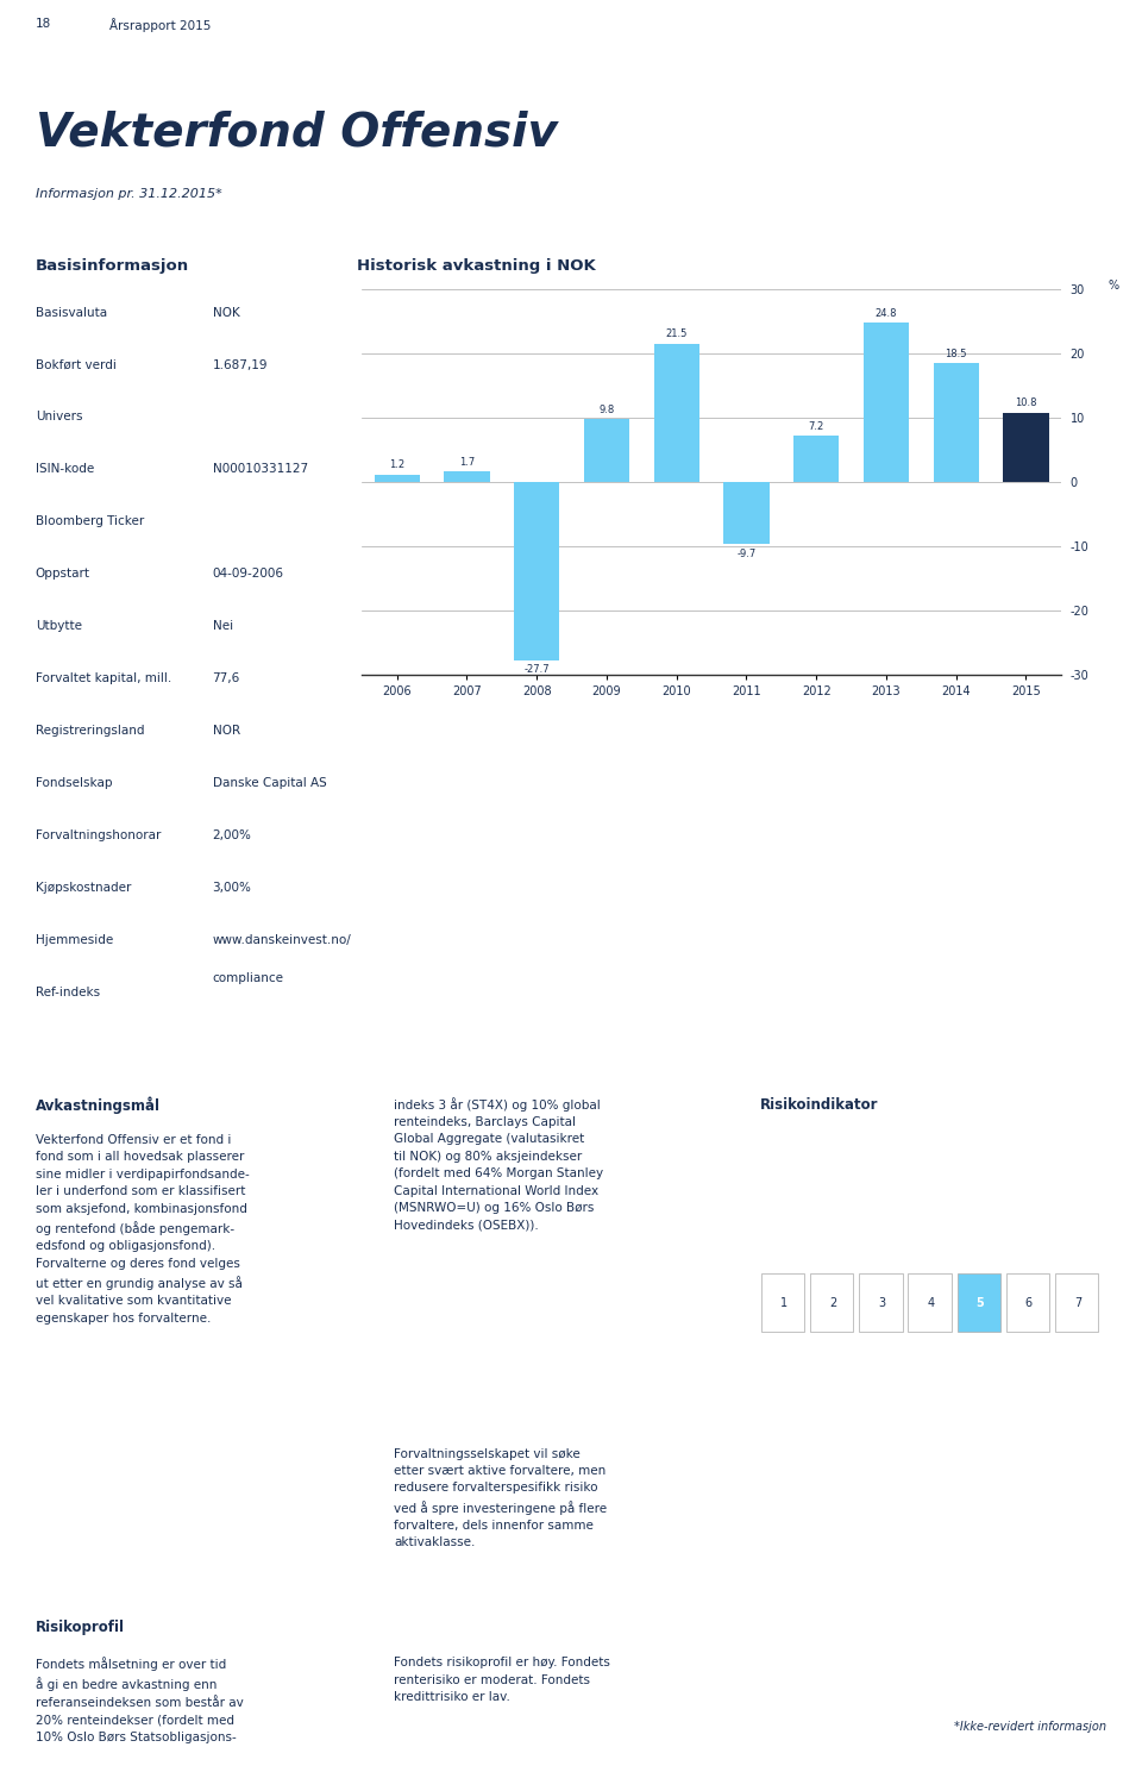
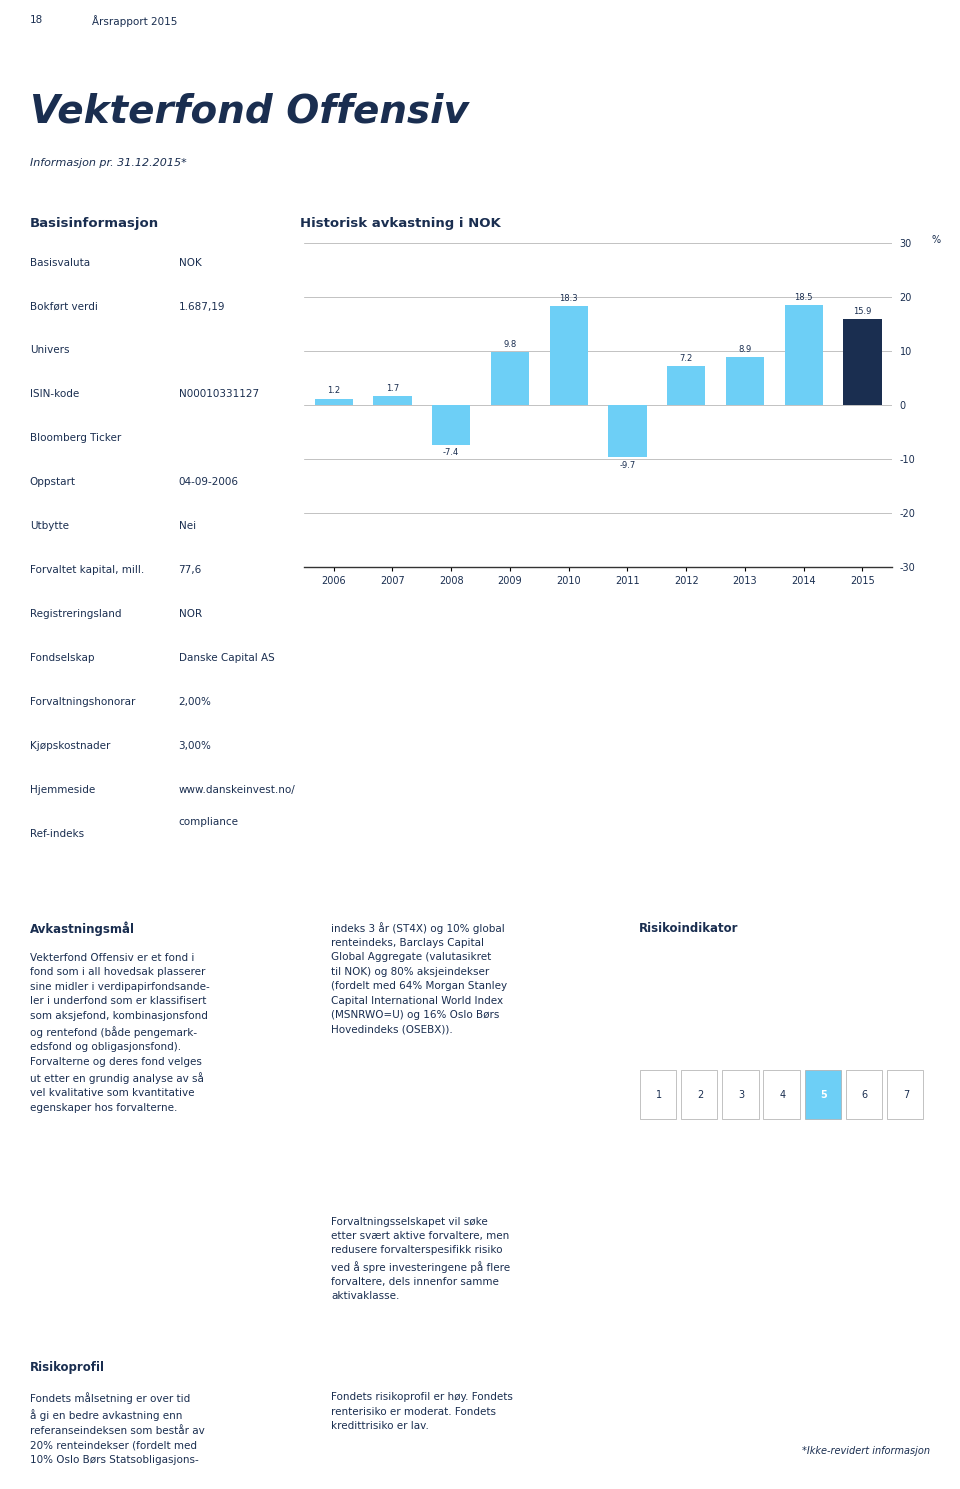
2008: -27.7 -> -7.4
2010: 21.5 -> 18.3
2013: 24.8 -> 8.9
2015: 10.8 -> 15.9
